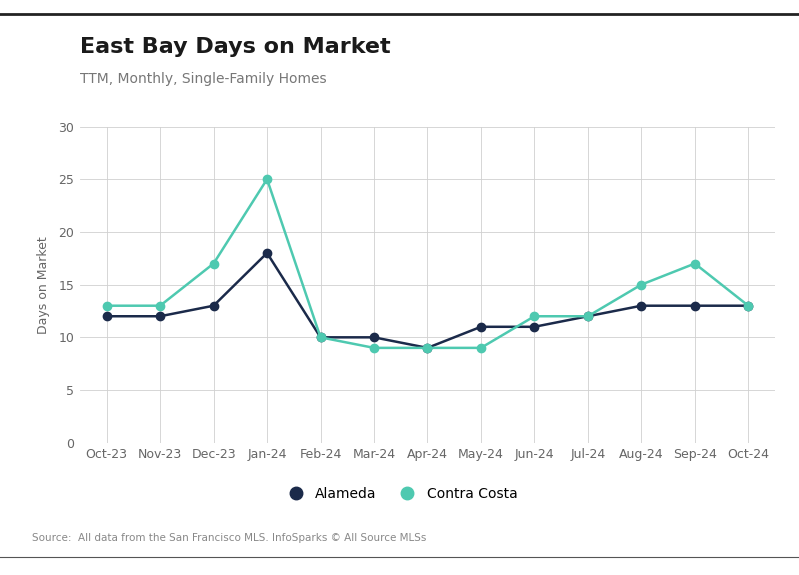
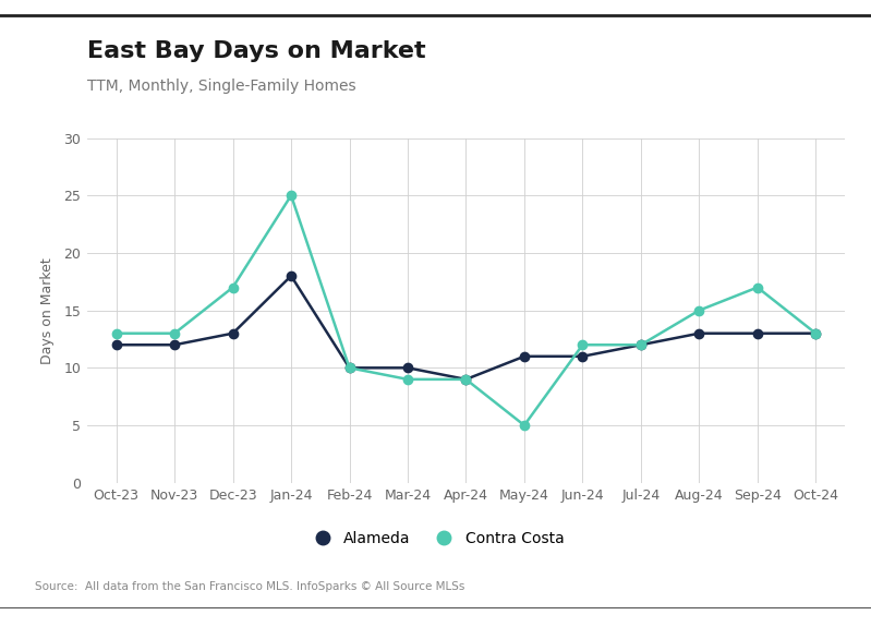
Contra Costa/May-24: 9 -> 5
